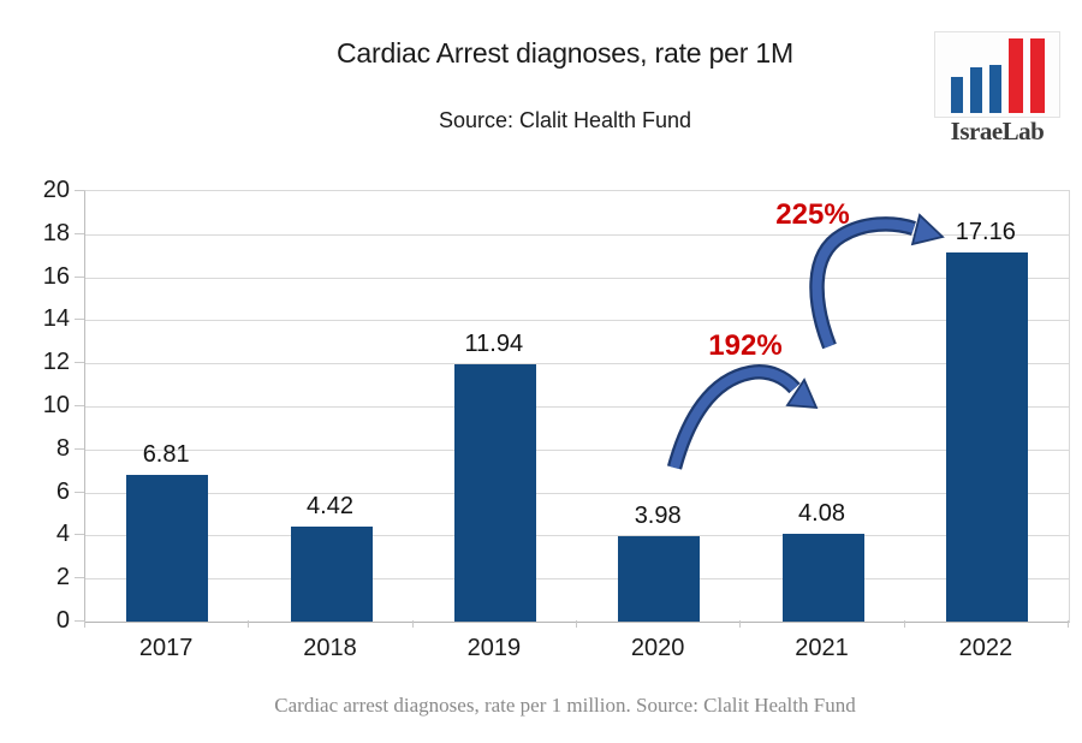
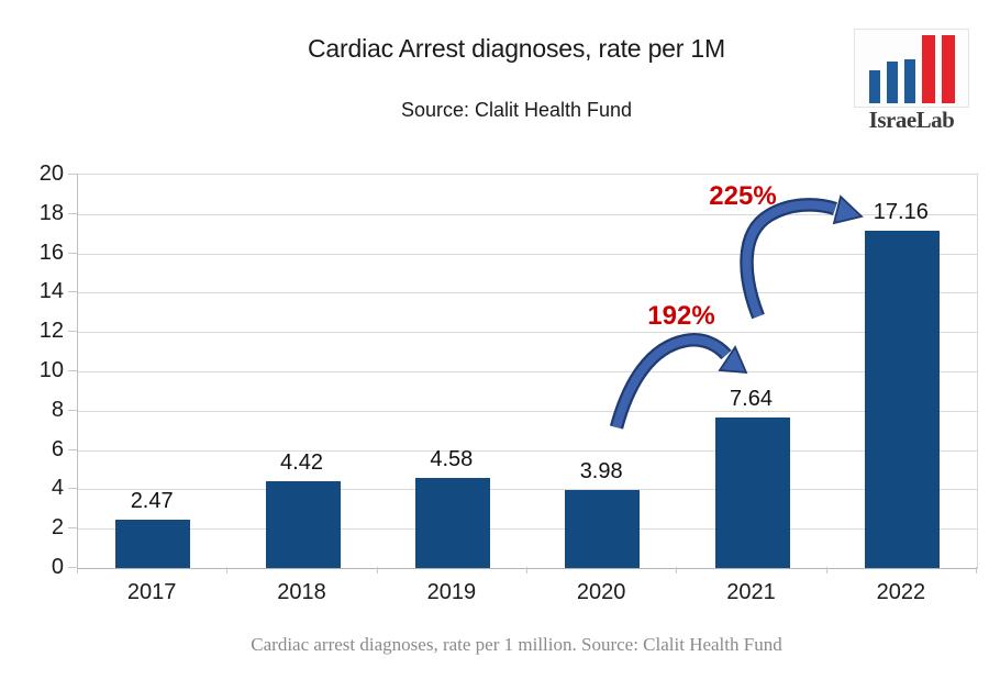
2017: 6.81 -> 2.47
2019: 11.94 -> 4.58
2021: 4.08 -> 7.64
